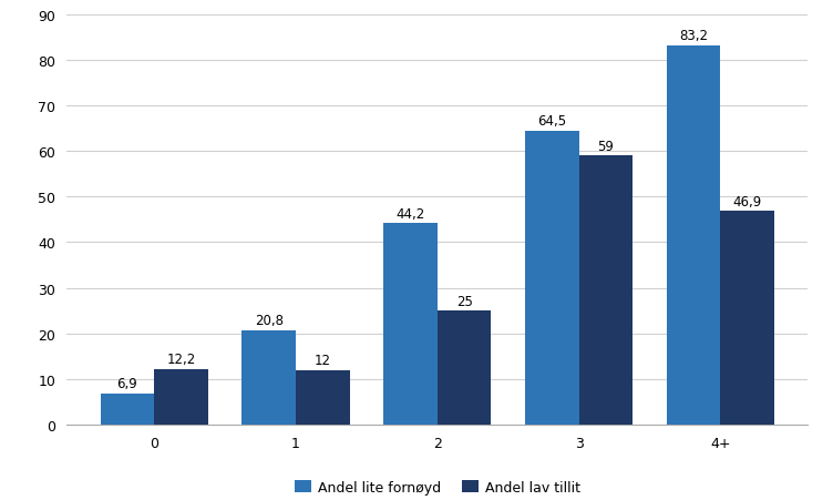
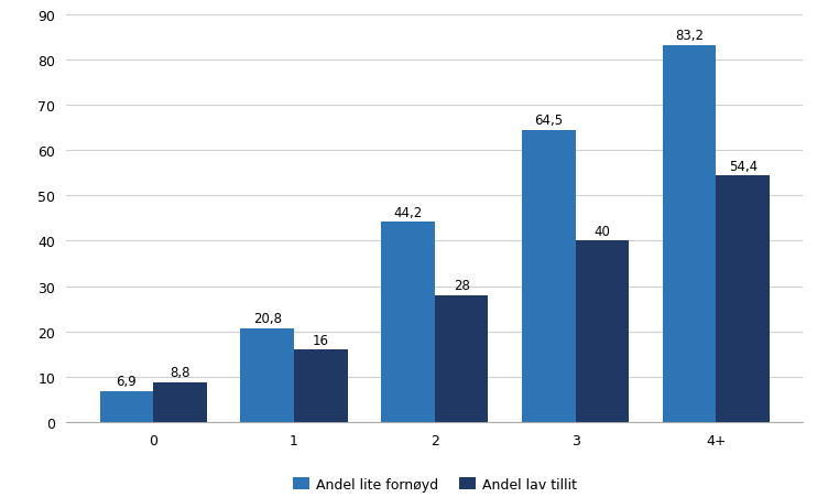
Andel lav tillit/0: 12,2 -> 8,8
Andel lav tillit/1: 12 -> 16
Andel lav tillit/2: 25 -> 28
Andel lav tillit/3: 59 -> 40
Andel lav tillit/4+: 46,9 -> 54,4
